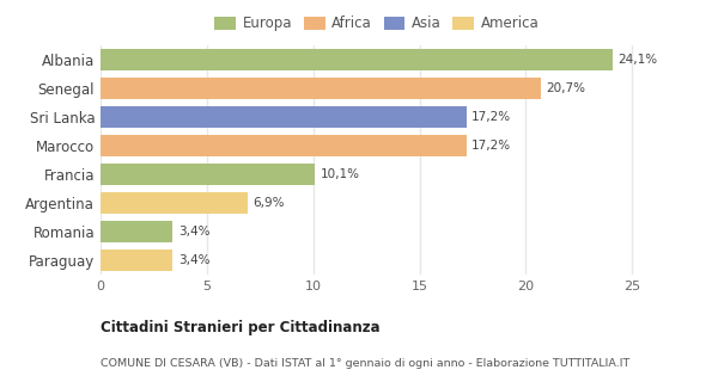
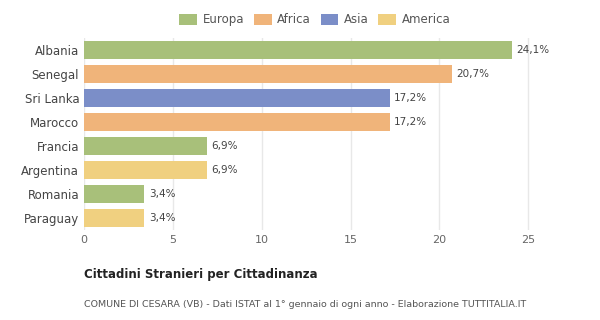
Francia: 10,1% -> 6,9%
